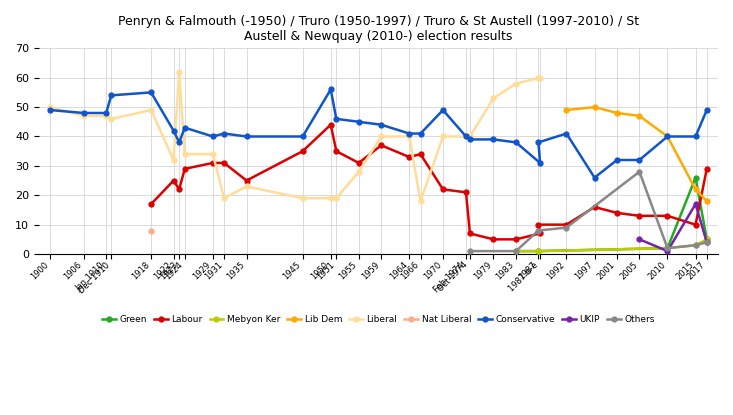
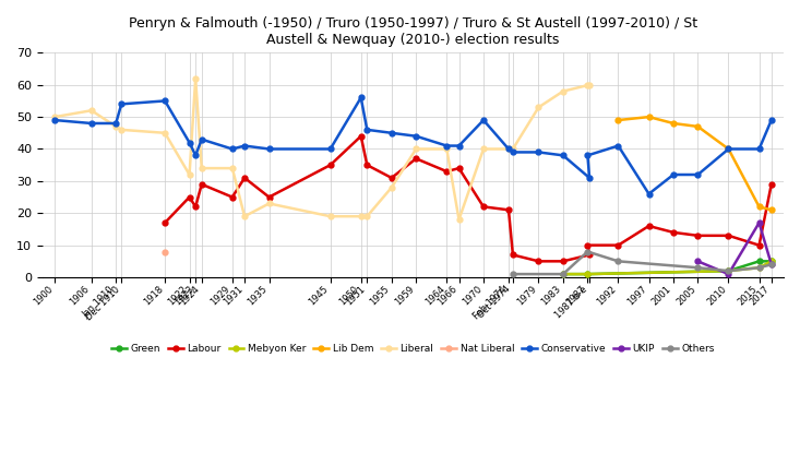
Liberal/1906: 47 -> 52
Liberal/1918: 49 -> 45
Labour/1929: 31 -> 25
Others/1992: 9 -> 5
Others/2005: 28 -> 3
Green/2015: 26 -> 5
Lib Dem/2017: 18 -> 21
